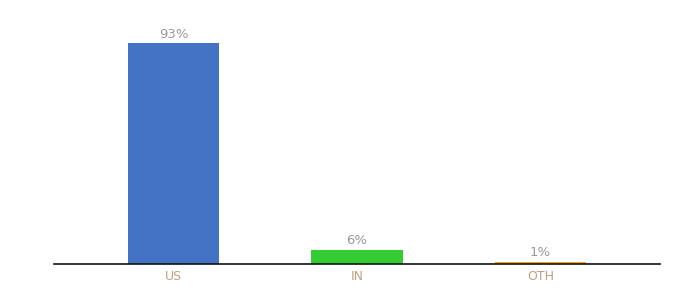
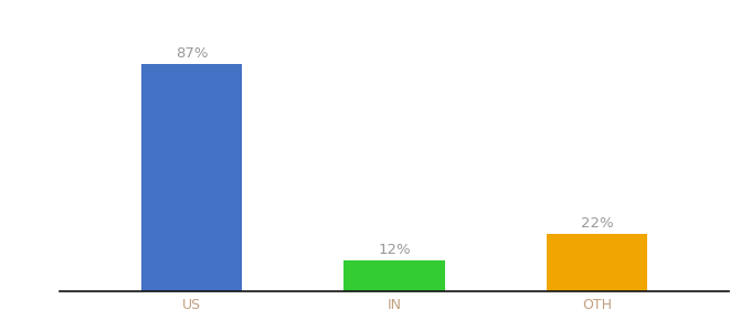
US: 93% -> 87%
IN: 6% -> 12%
OTH: 1% -> 22%
